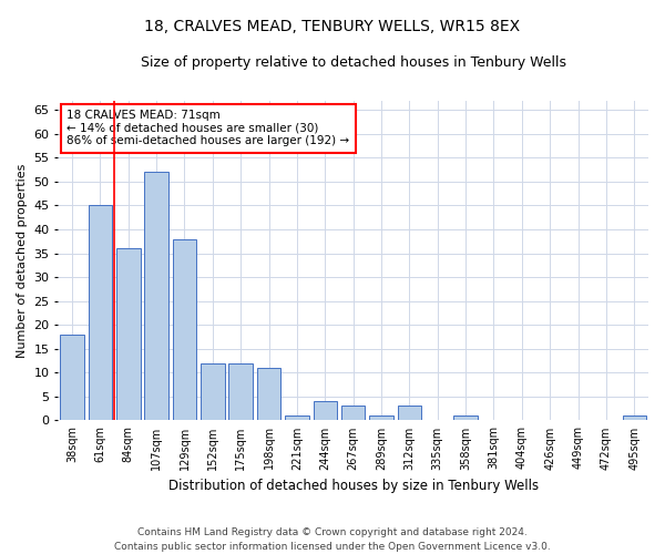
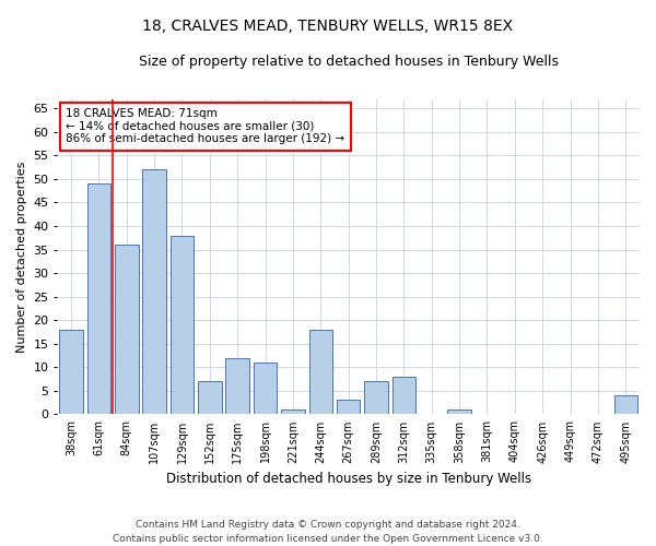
61sqm: 45 -> 49
152sqm: 12 -> 7
244sqm: 4 -> 18
289sqm: 1 -> 7
312sqm: 3 -> 8
495sqm: 1 -> 4
